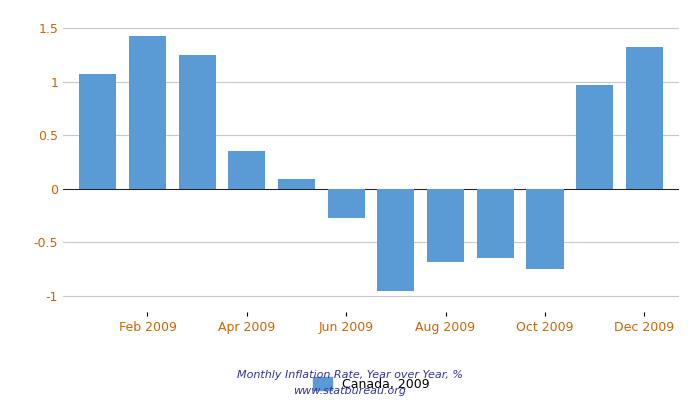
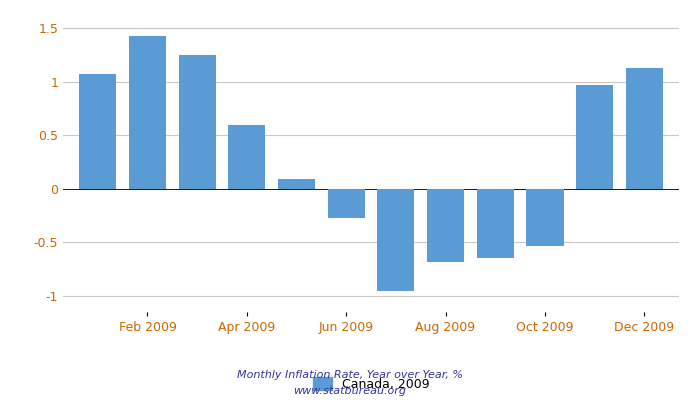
Apr 2009: 0.35 -> 0.60
Oct 2009: -0.75 -> -0.53
Dec 2009: 1.32 -> 1.13
